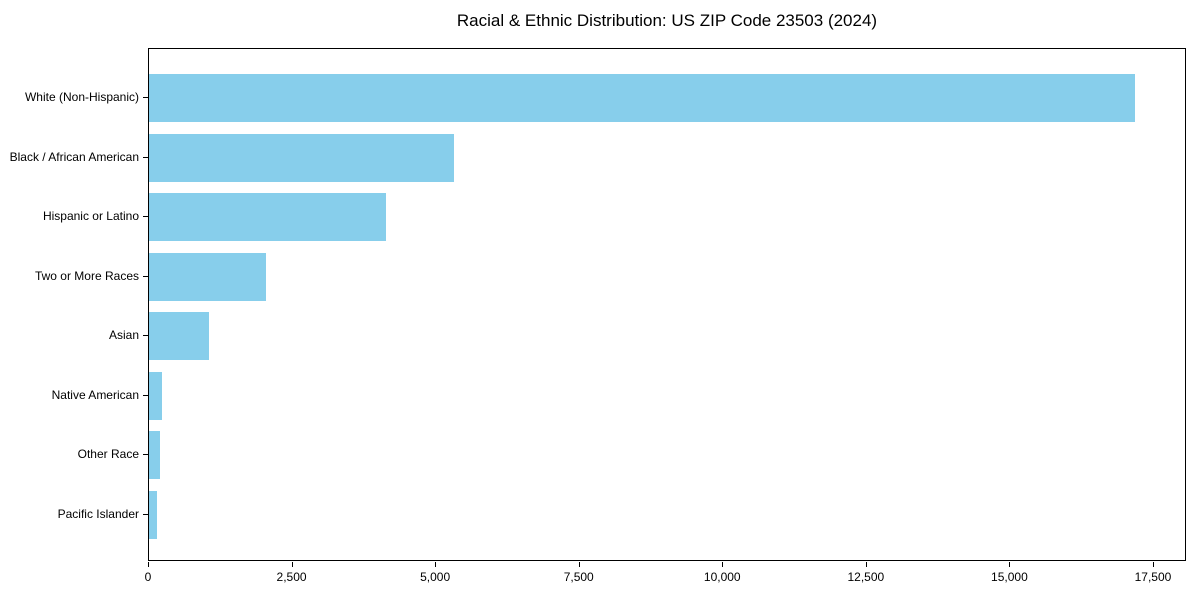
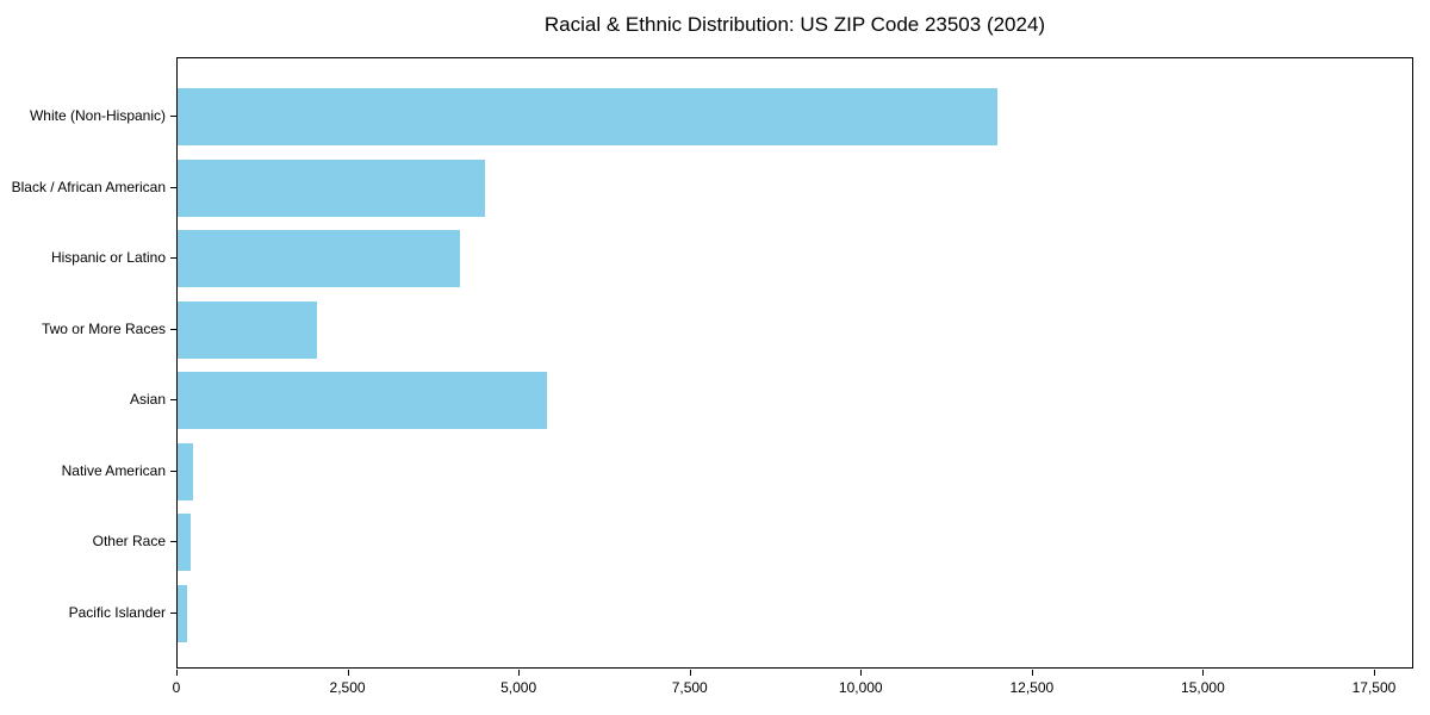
White (Non-Hispanic): 17200 -> 12000
Black / African American: 5300 -> 4500
Asian: 1000 -> 5400
